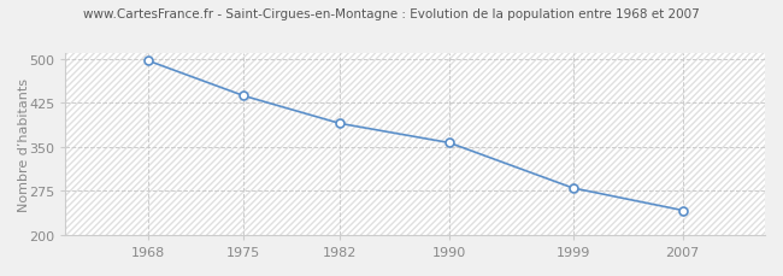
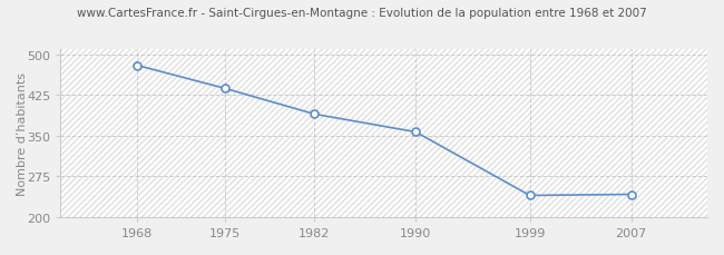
1968: 497 -> 480
1999: 280 -> 240
